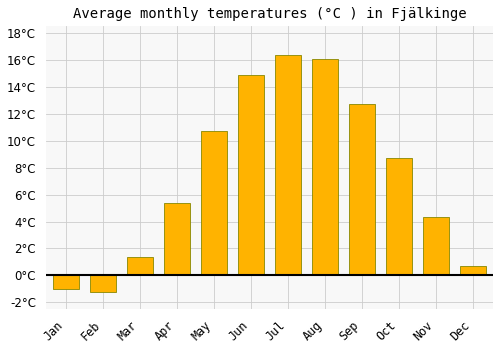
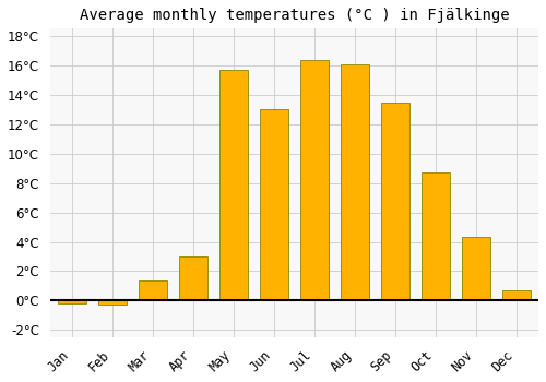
Jan: -1.0°C -> -0.2°C
Feb: -1.2°C -> -0.3°C
Apr: 5.4°C -> 3.0°C
May: 10.7°C -> 15.7°C
Jun: 14.9°C -> 13.0°C
Sep: 12.7°C -> 13.5°C
